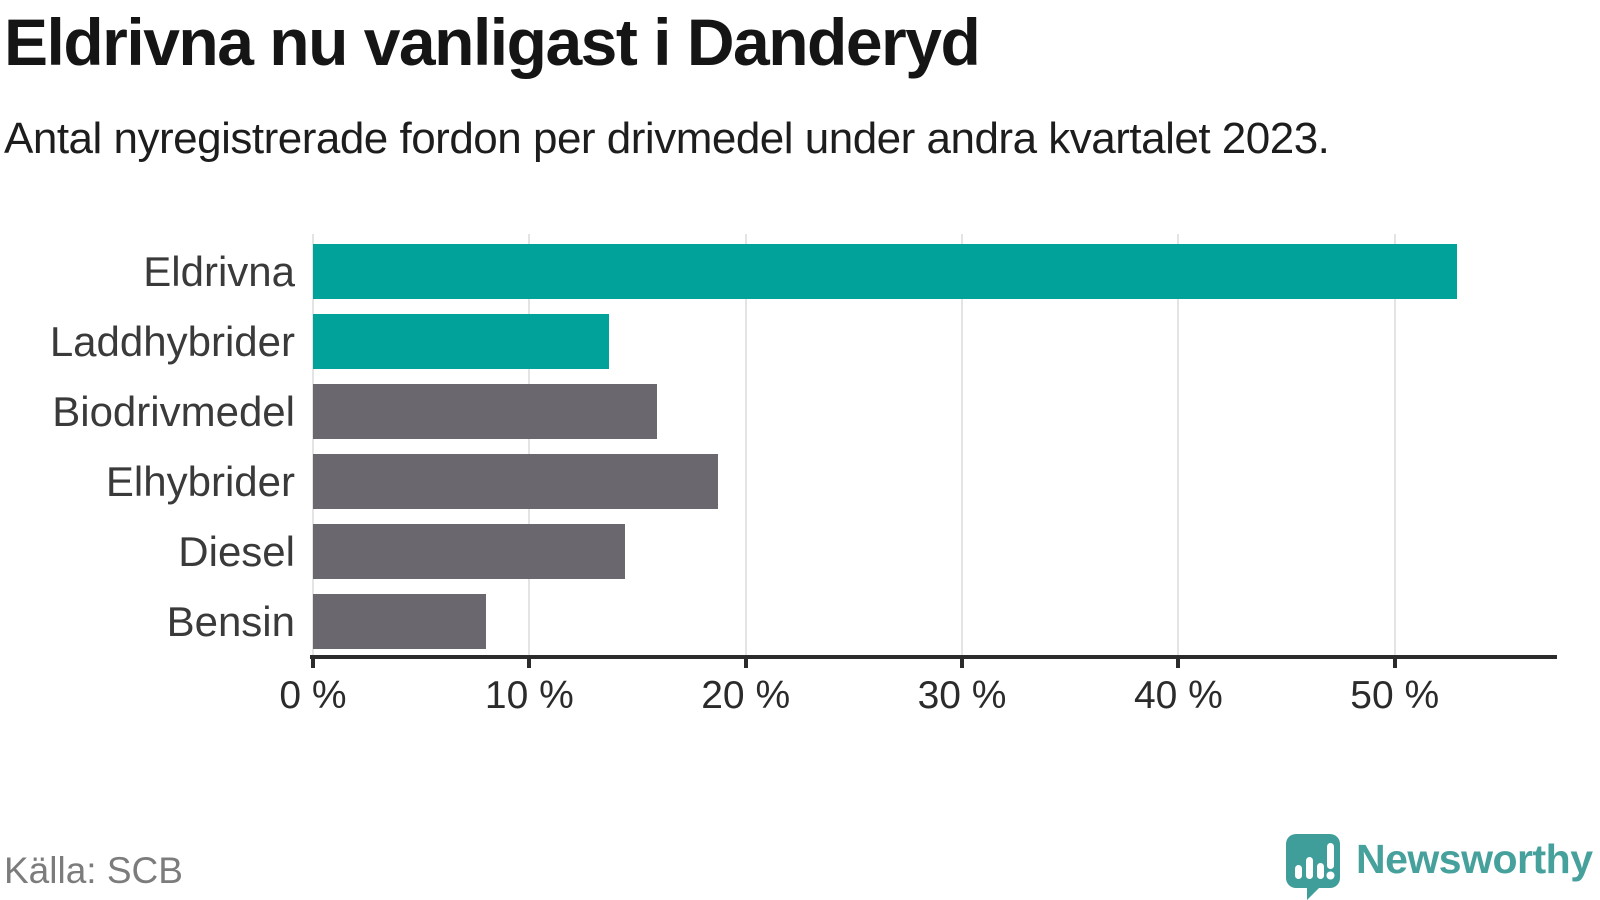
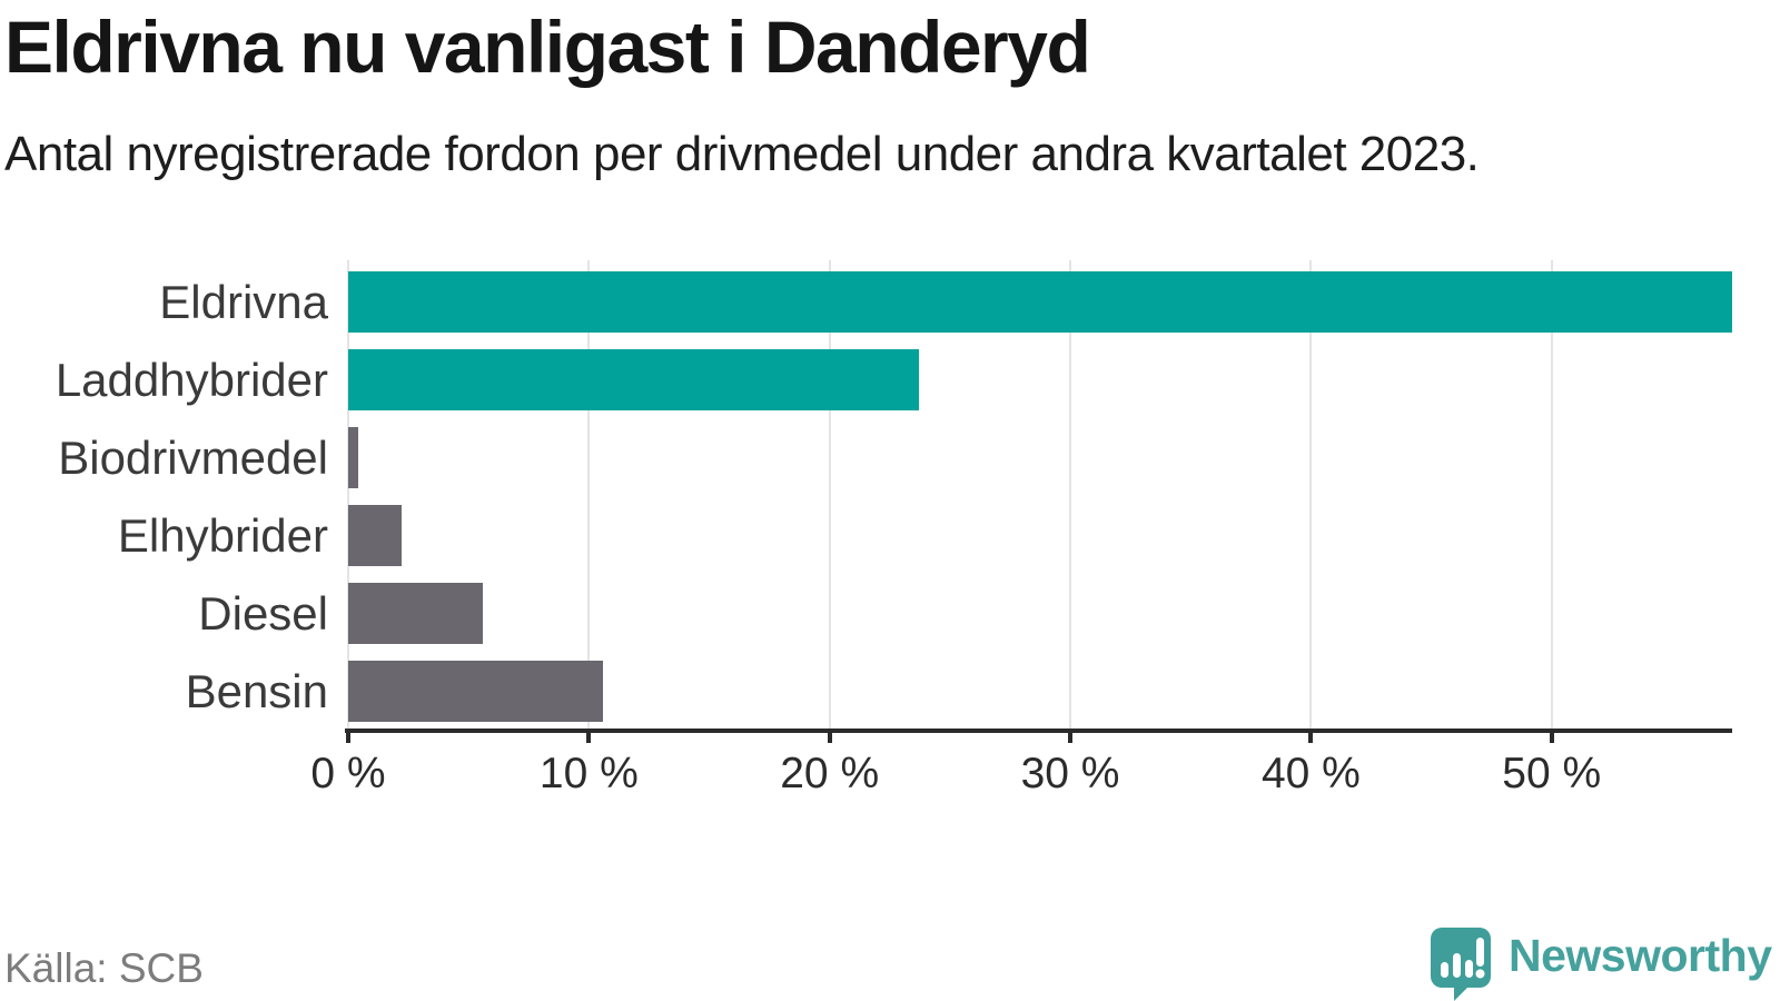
Eldrivna: 52.9% -> 57.5%
Laddhybrider: 13.7% -> 23.7%
Biodrivmedel: 15.9% -> 0.4%
Elhybrider: 18.7% -> 2.2%
Diesel: 14.4% -> 5.6%
Bensin: 8.0% -> 10.6%
